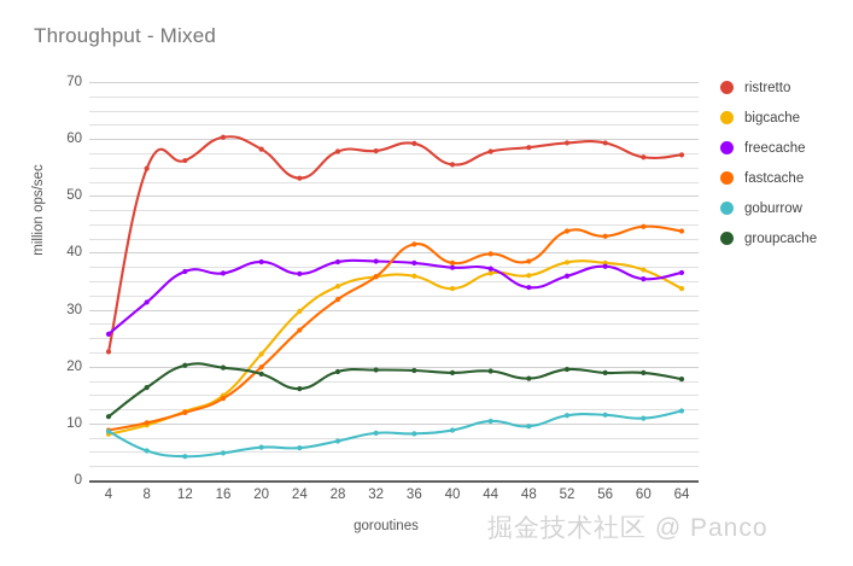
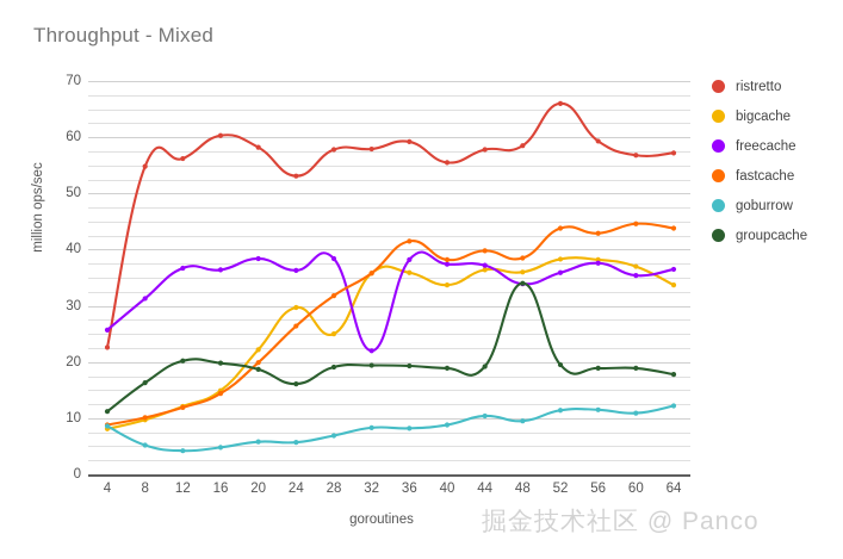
bigcache/28: 34 -> 25
freecache/32: 38 -> 22
groupcache/48: 18 -> 34
ristretto/52: 59 -> 66
